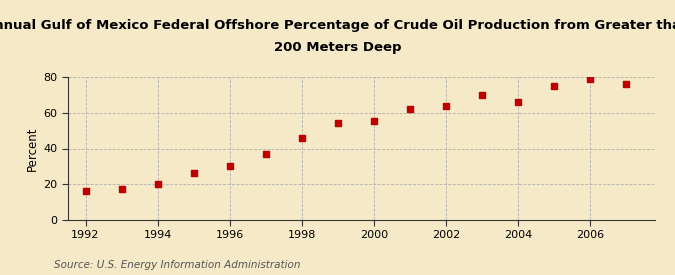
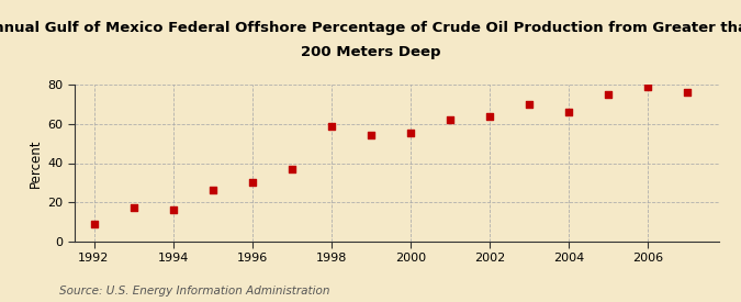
1992: 16 -> 9
1994: 20 -> 16
1998: 46 -> 59
